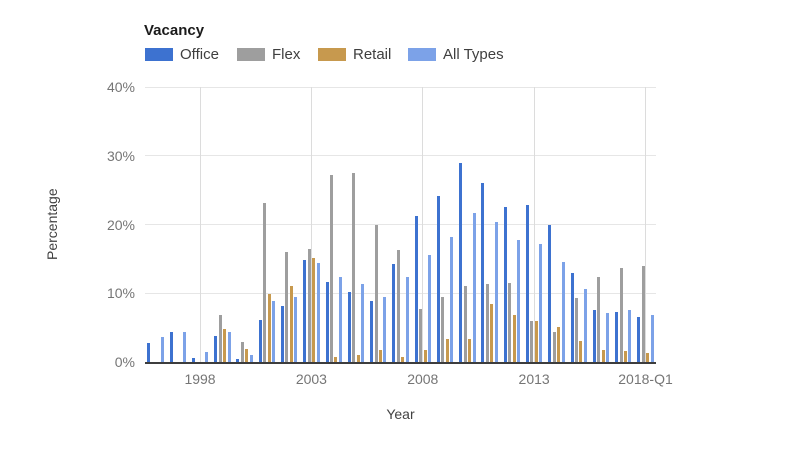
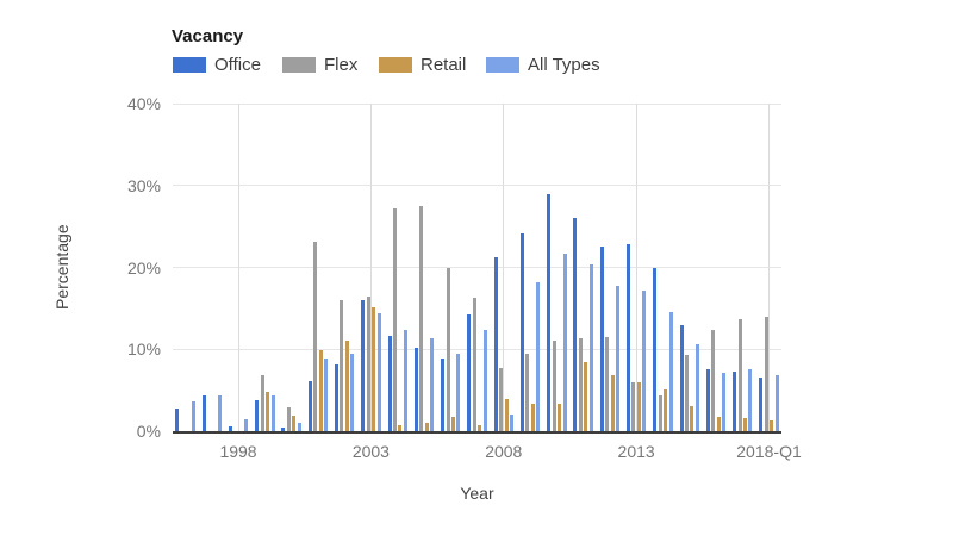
Office/2003: 15% -> 16%
Retail/2008: 2% -> 4%
All Types/2008: 16% -> 2%
